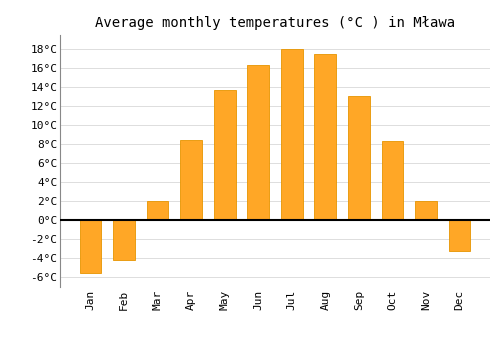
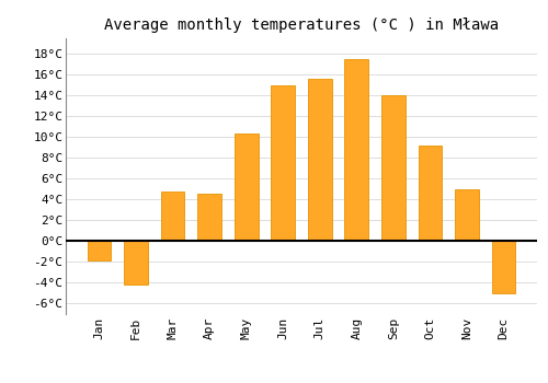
Jan: -5.5°C -> -1.8°C
Mar: 2.0°C -> 4.8°C
Apr: 8.5°C -> 4.6°C
May: 13.7°C -> 10.4°C
Jun: 16.3°C -> 15.0°C
Jul: 18.0°C -> 15.6°C
Sep: 13.1°C -> 14.0°C
Oct: 8.4°C -> 9.2°C
Nov: 2.0°C -> 5.0°C
Dec: -3.2°C -> -5.0°C
